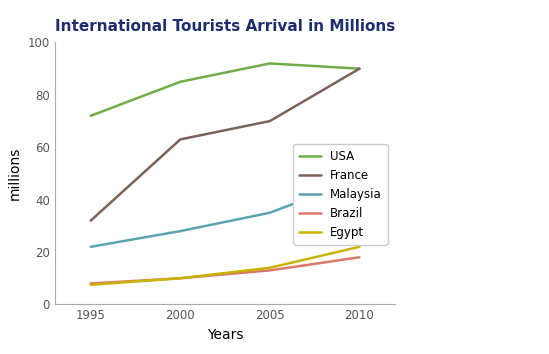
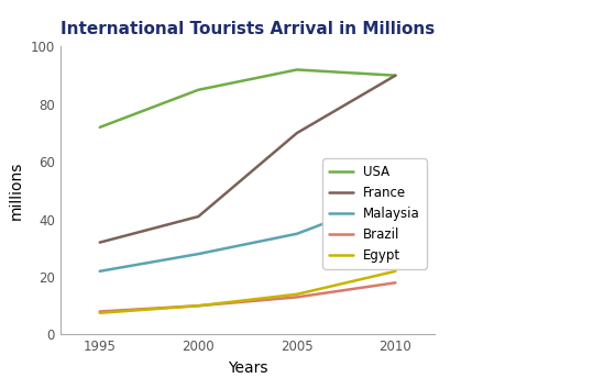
France/2000: 63 -> 41
